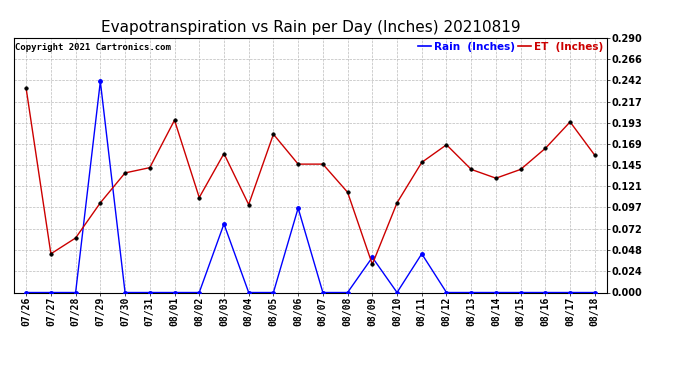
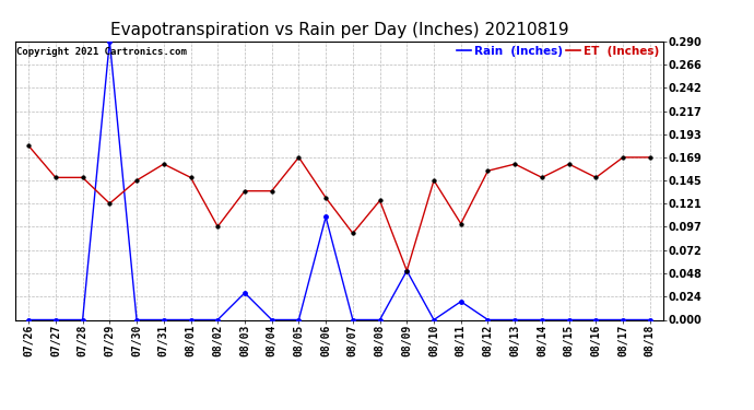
ET (Inches)/07/26: 0.232 -> 0.181
ET (Inches)/07/27: 0.044 -> 0.148
ET (Inches)/07/28: 0.062 -> 0.148
Rain (Inches)/07/29: 0.240 -> 0.290
ET (Inches)/07/29: 0.102 -> 0.121
ET (Inches)/07/30: 0.136 -> 0.145
ET (Inches)/07/31: 0.142 -> 0.162
ET (Inches)/08/01: 0.196 -> 0.148
ET (Inches)/08/02: 0.108 -> 0.097
Rain (Inches)/08/03: 0.078 -> 0.028
ET (Inches)/08/03: 0.158 -> 0.134
ET (Inches)/08/04: 0.100 -> 0.134
ET (Inches)/08/05: 0.180 -> 0.169
Rain (Inches)/08/06: 0.096 -> 0.107
ET (Inches)/08/06: 0.146 -> 0.127
ET (Inches)/08/07: 0.146 -> 0.090
ET (Inches)/08/08: 0.114 -> 0.124
Rain (Inches)/08/09: 0.040 -> 0.051
ET (Inches)/08/09: 0.032 -> 0.051
ET (Inches)/08/10: 0.102 -> 0.145
Rain (Inches)/08/11: 0.044 -> 0.019
ET (Inches)/08/11: 0.148 -> 0.100
ET (Inches)/08/12: 0.168 -> 0.155
ET (Inches)/08/13: 0.140 -> 0.162
ET (Inches)/08/14: 0.130 -> 0.148
ET (Inches)/08/15: 0.140 -> 0.162
ET (Inches)/08/16: 0.164 -> 0.148
ET (Inches)/08/17: 0.194 -> 0.169
ET (Inches)/08/18: 0.156 -> 0.169
